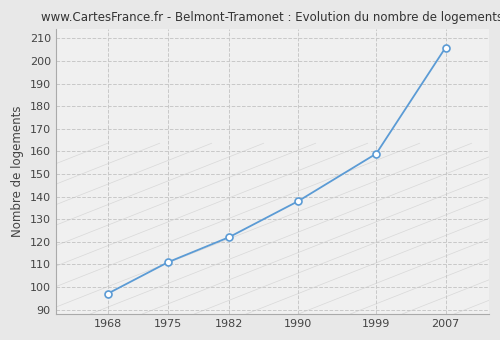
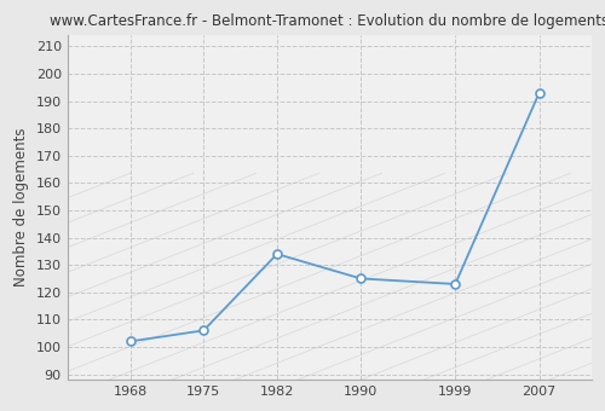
1968: 97 -> 102
1975: 111 -> 106
1982: 122 -> 134
1990: 138 -> 125
1999: 159 -> 123
2007: 206 -> 193
